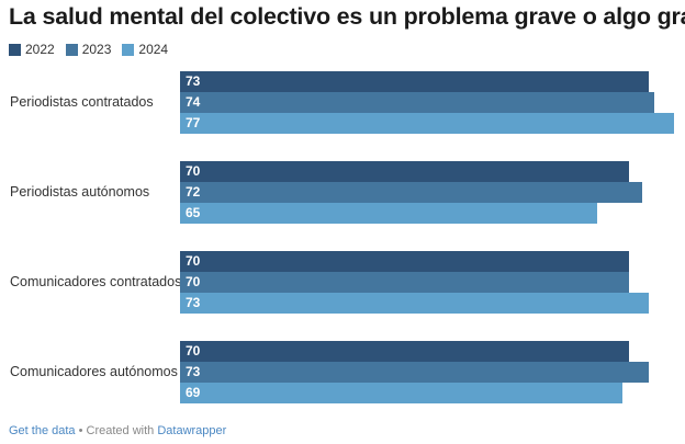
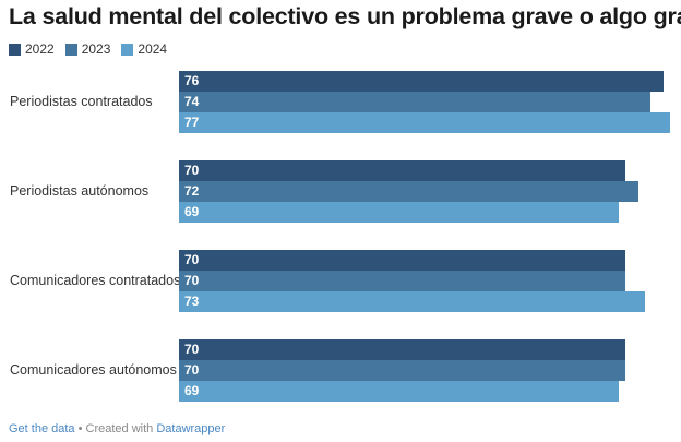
2022/Periodistas contratados: 73 -> 76
2024/Periodistas autónomos: 65 -> 69
2023/Comunicadores autónomos: 73 -> 70
